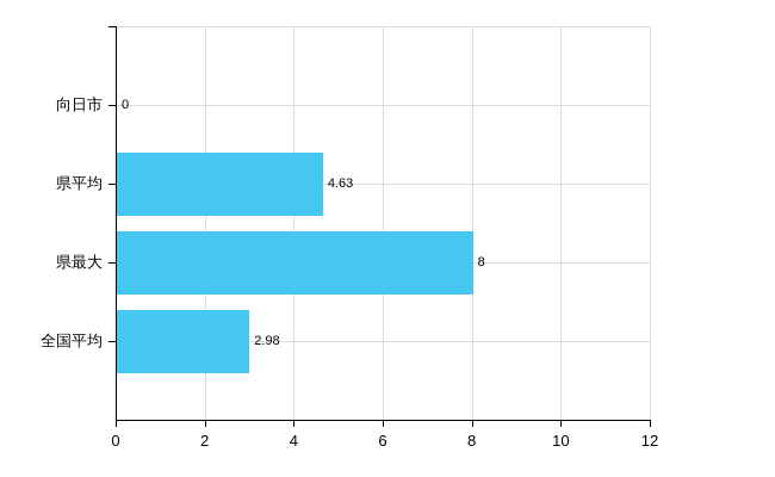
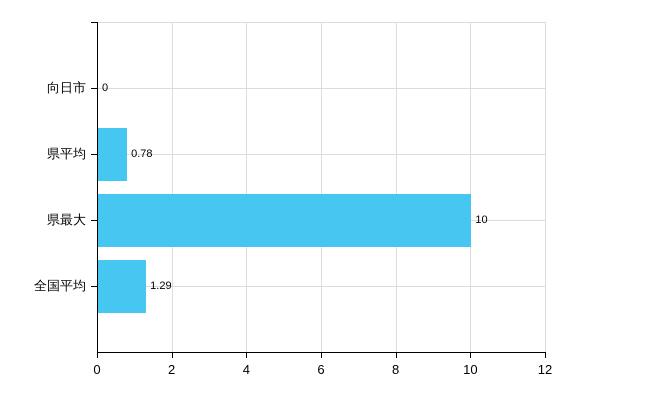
県平均: 4.63 -> 0.78
県最大: 8 -> 10
全国平均: 2.98 -> 1.29
